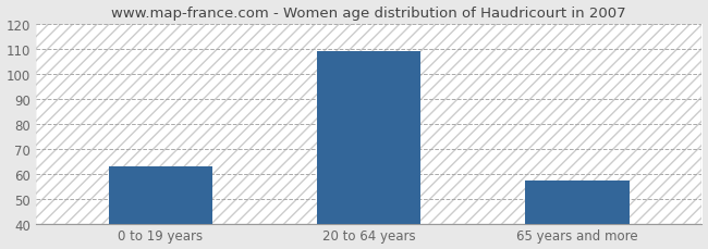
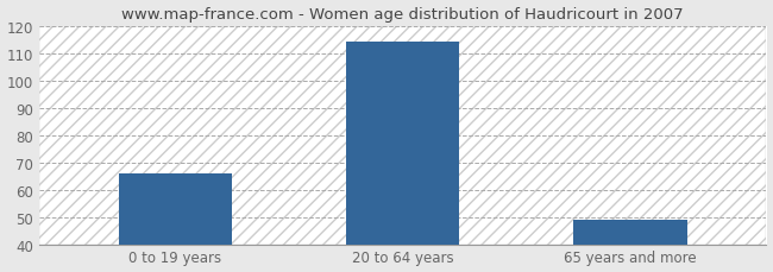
0 to 19 years: 63 -> 66
20 to 64 years: 109 -> 114
65 years and more: 57 -> 49
